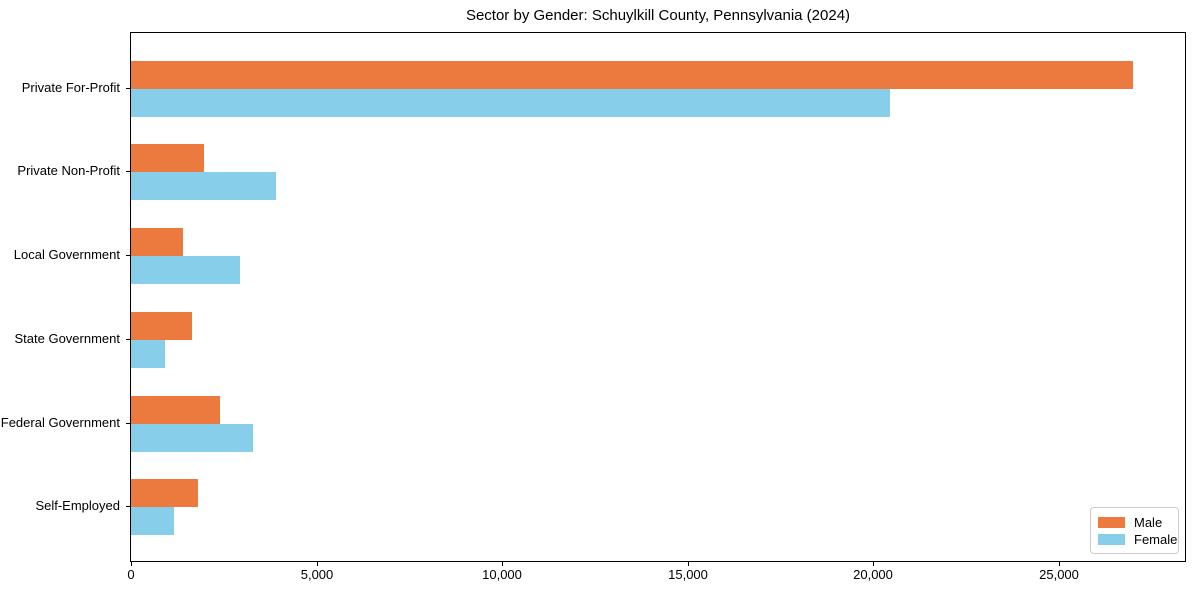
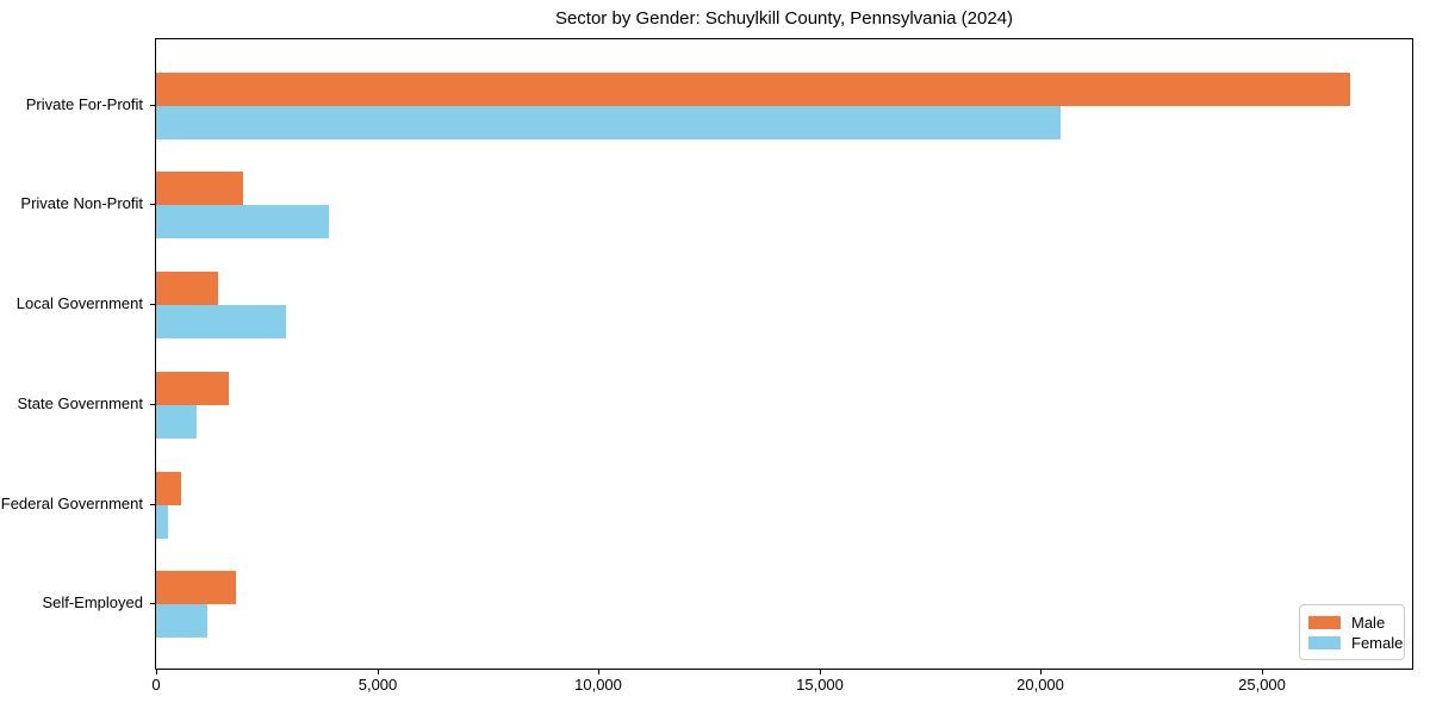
Male/Federal Government: 2400 -> 600
Female/Federal Government: 3300 -> 300
